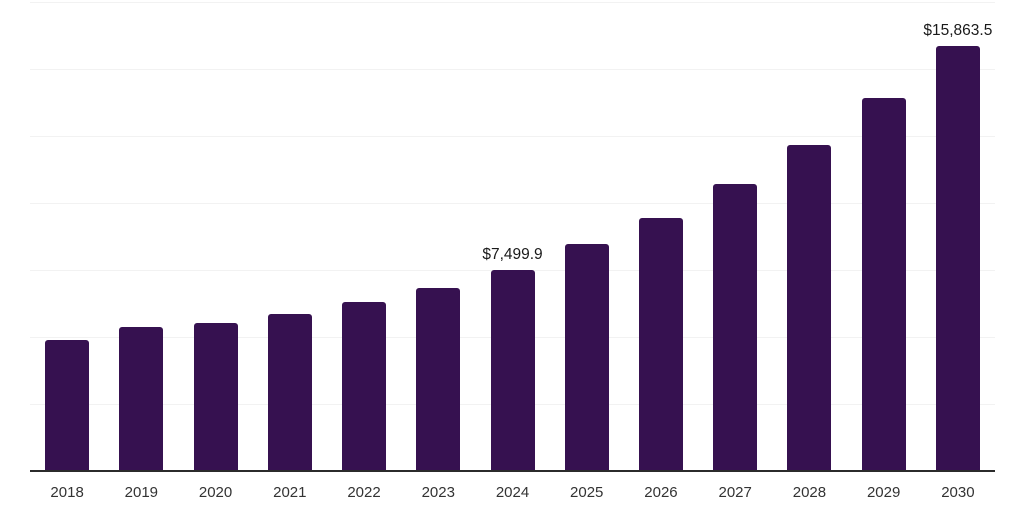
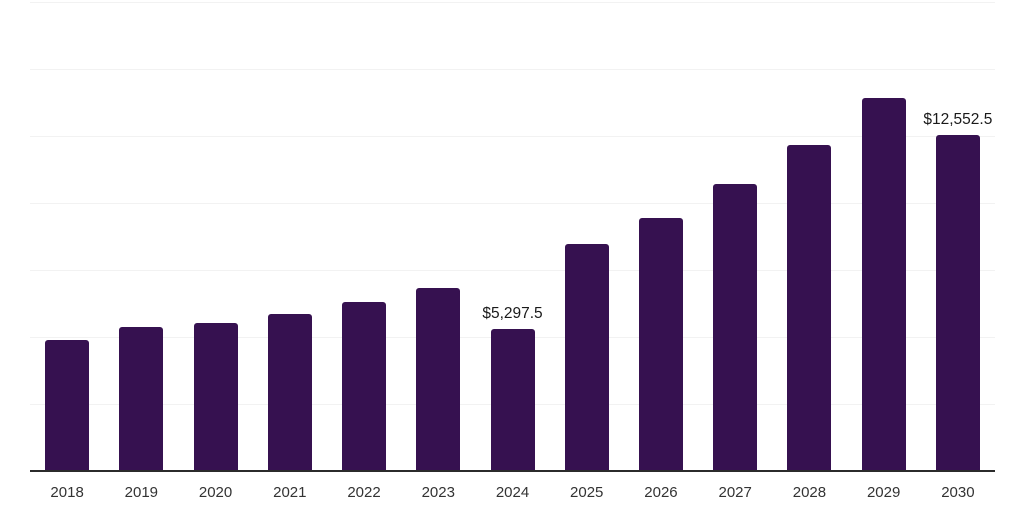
2024: $7,499.9 -> $5,297.5
2030: $15,863.5 -> $12,552.5
